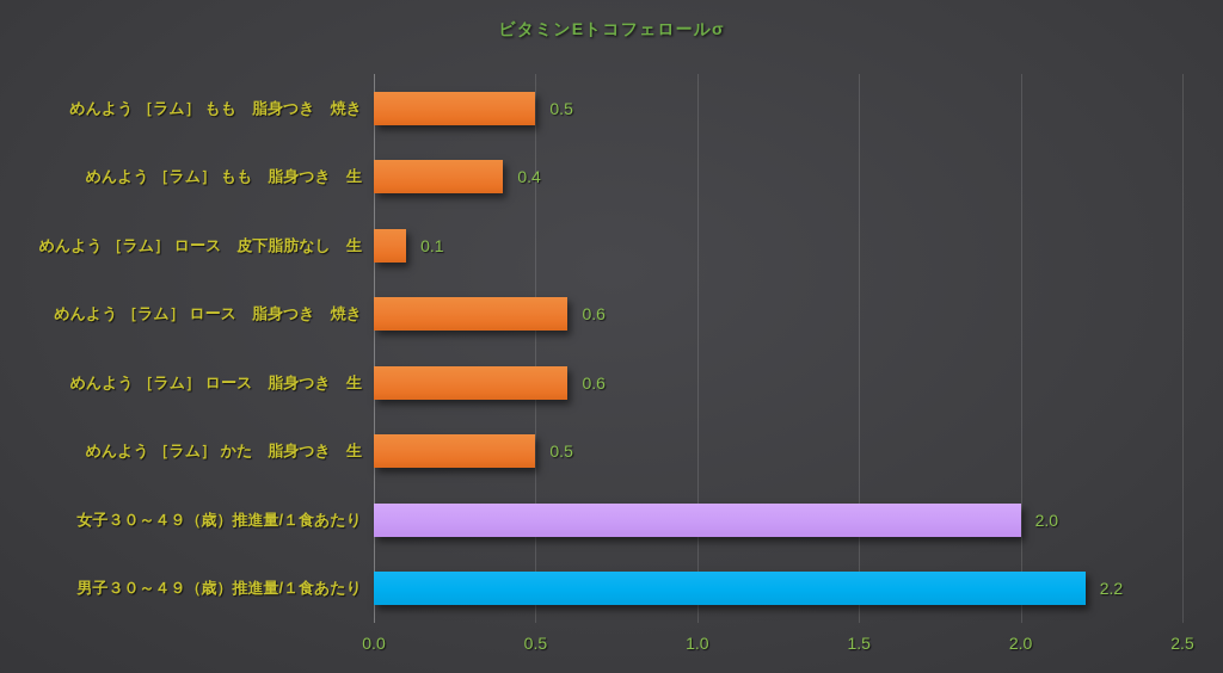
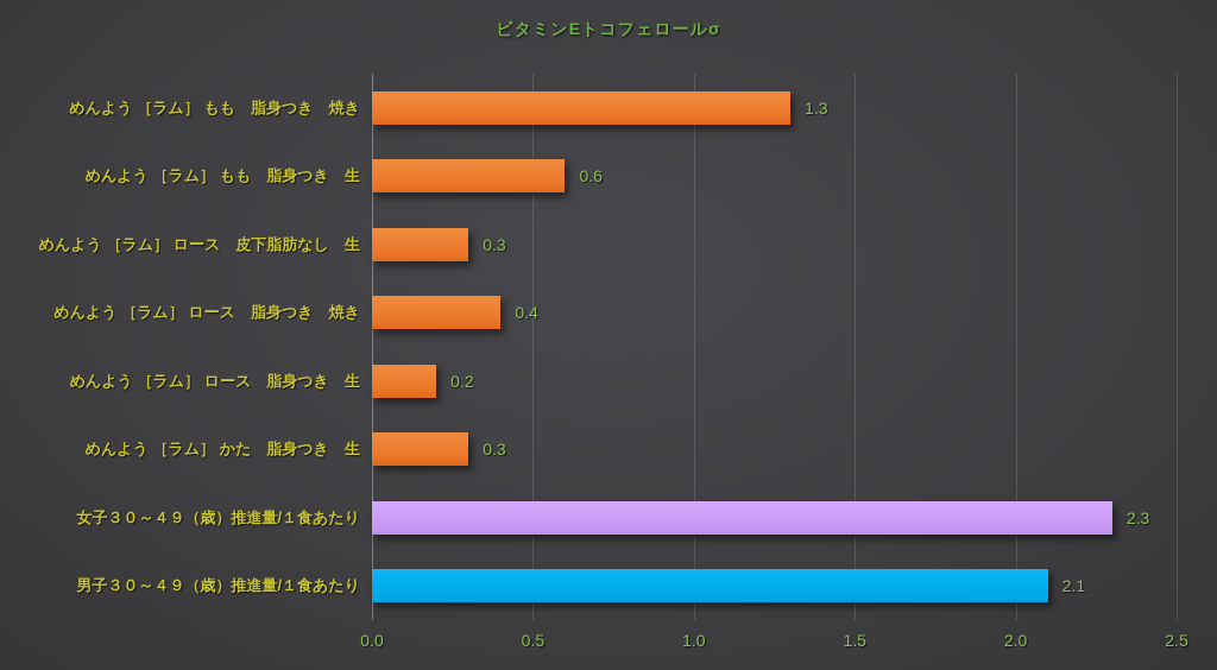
めんよう ［ラム］ もも 脂身つき 焼き: 0.5 -> 1.3
めんよう ［ラム］ もも 脂身つき 生: 0.4 -> 0.6
めんよう ［ラム］ ロース 皮下脂肪なし 生: 0.1 -> 0.3
めんよう ［ラム］ ロース 脂身つき 焼き: 0.6 -> 0.4
めんよう ［ラム］ ロース 脂身つき 生: 0.6 -> 0.2
めんよう ［ラム］ かた 脂身つき 生: 0.5 -> 0.3
女子３０～４９（歳）推進量/１食あたり: 2.0 -> 2.3
男子３０～４９（歳）推進量/１食あたり: 2.2 -> 2.1
